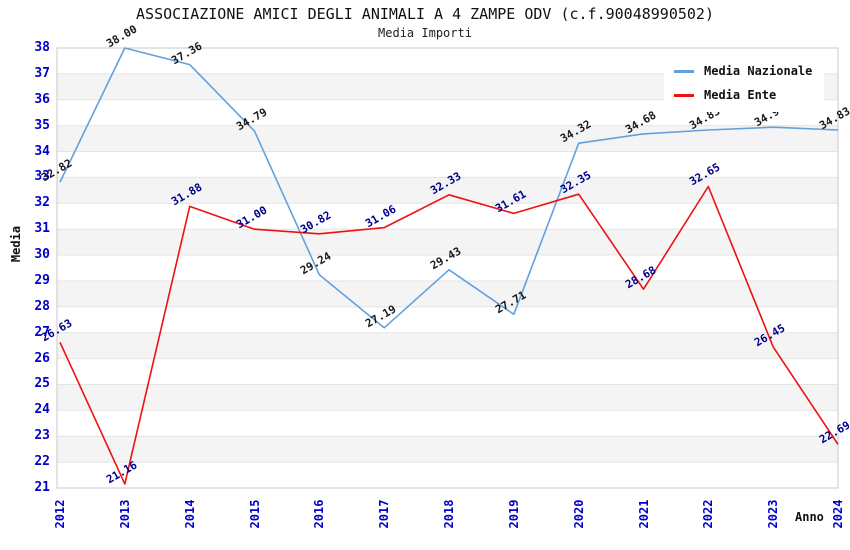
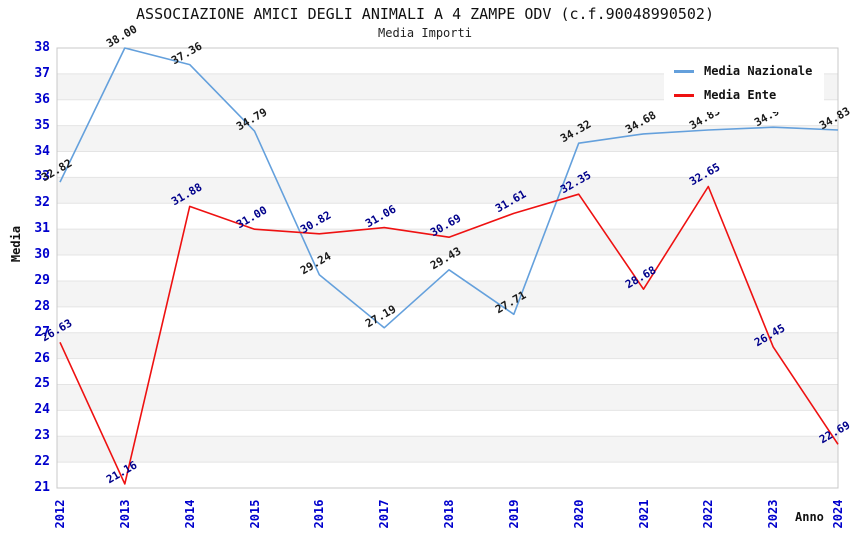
Media Ente/2018: 32.33 -> 30.69
